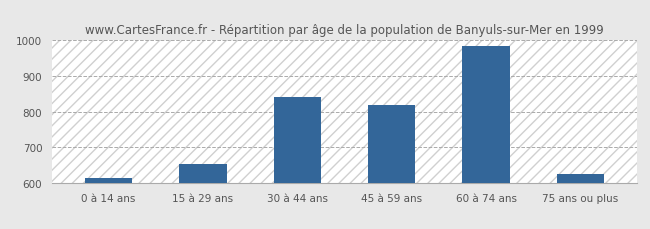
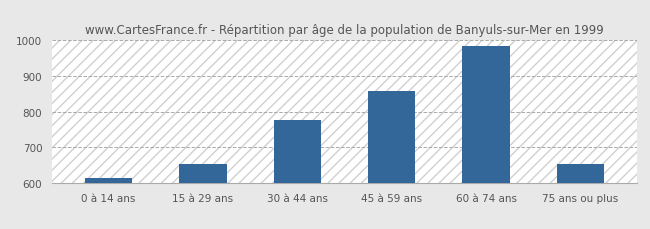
30 à 44 ans: 840 -> 778
45 à 59 ans: 820 -> 857
75 ans ou plus: 625 -> 653
